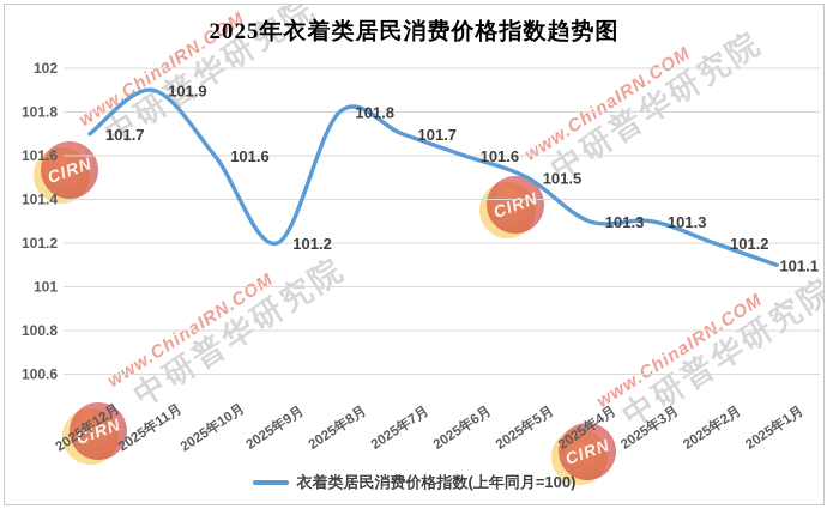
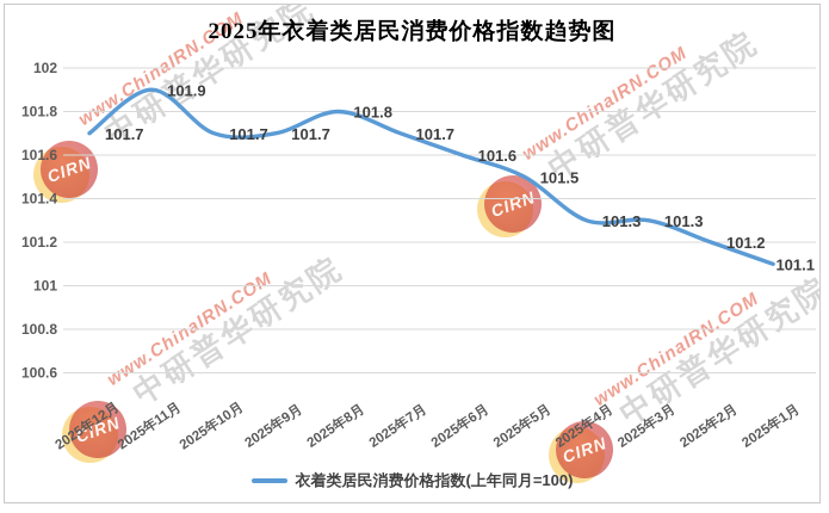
2025年10月: 101.6 -> 101.7
2025年9月: 101.2 -> 101.7
